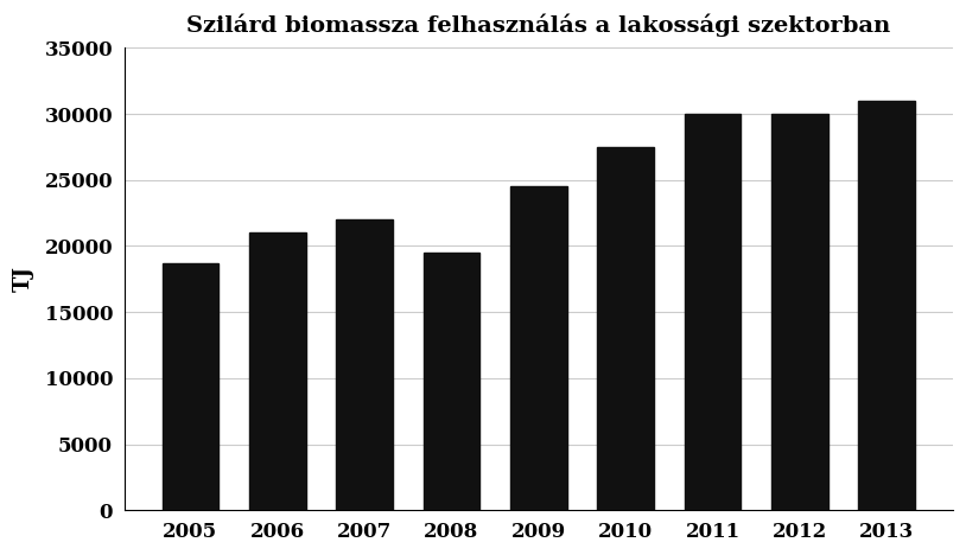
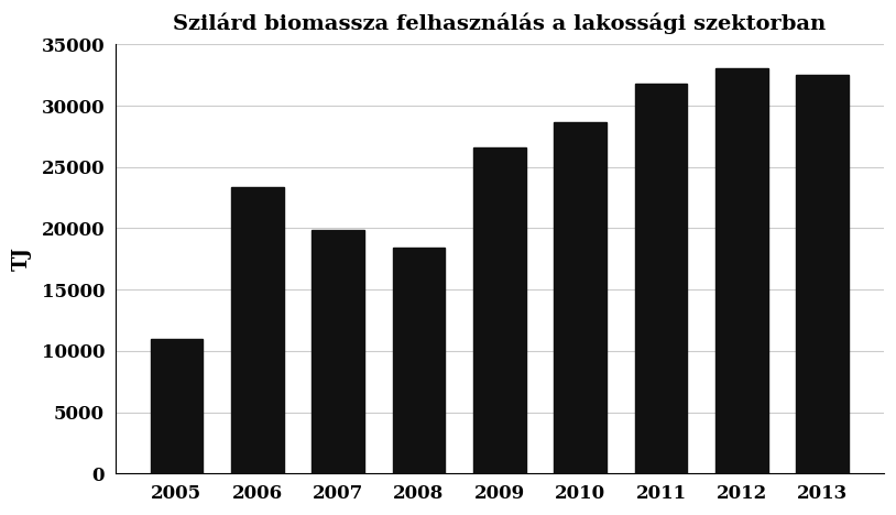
2005: 18700 -> 11000
2006: 21000 -> 23400
2007: 22000 -> 19900
2008: 19500 -> 18400
2009: 24500 -> 26600
2010: 27500 -> 28700
2011: 30000 -> 31800
2012: 30000 -> 33100
2013: 31000 -> 32500
